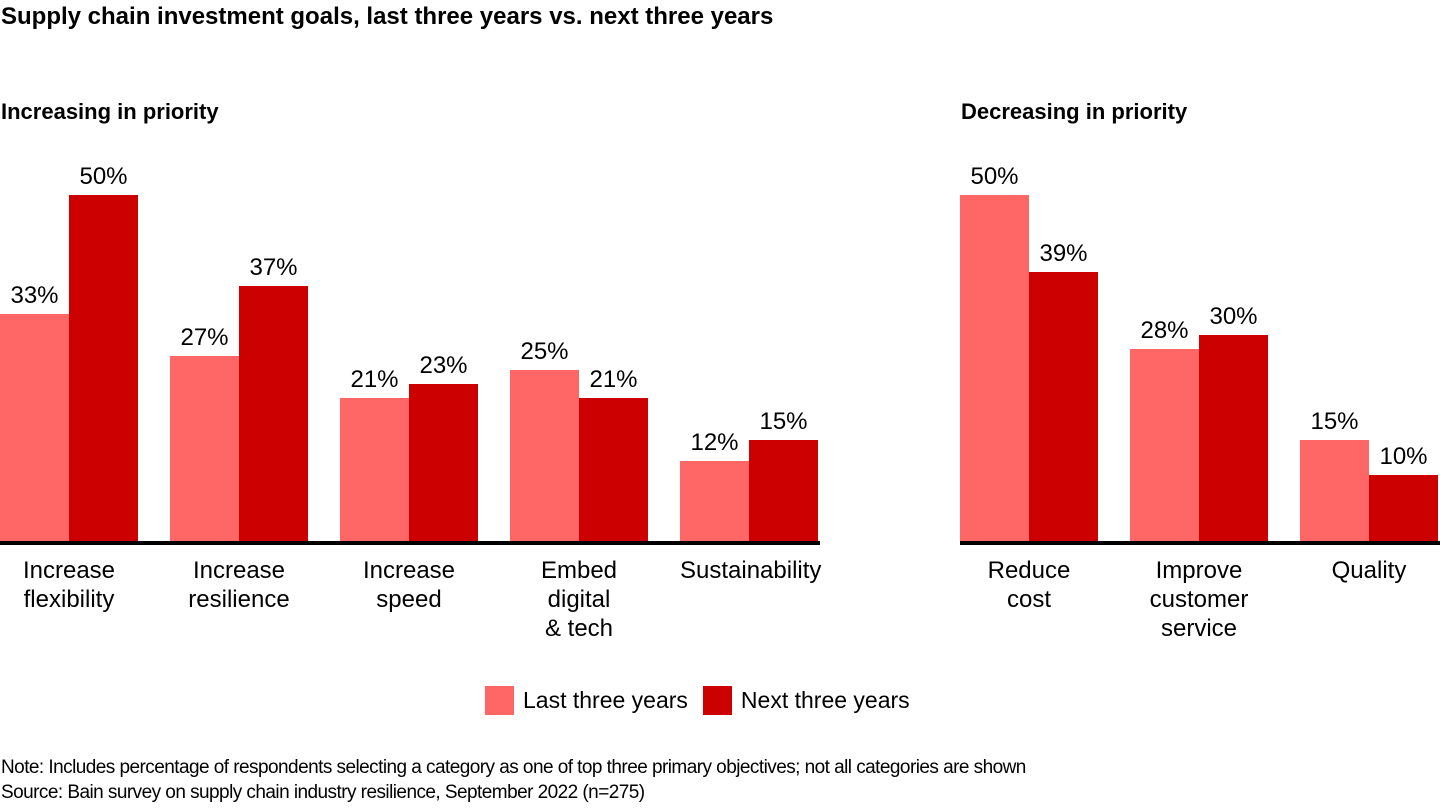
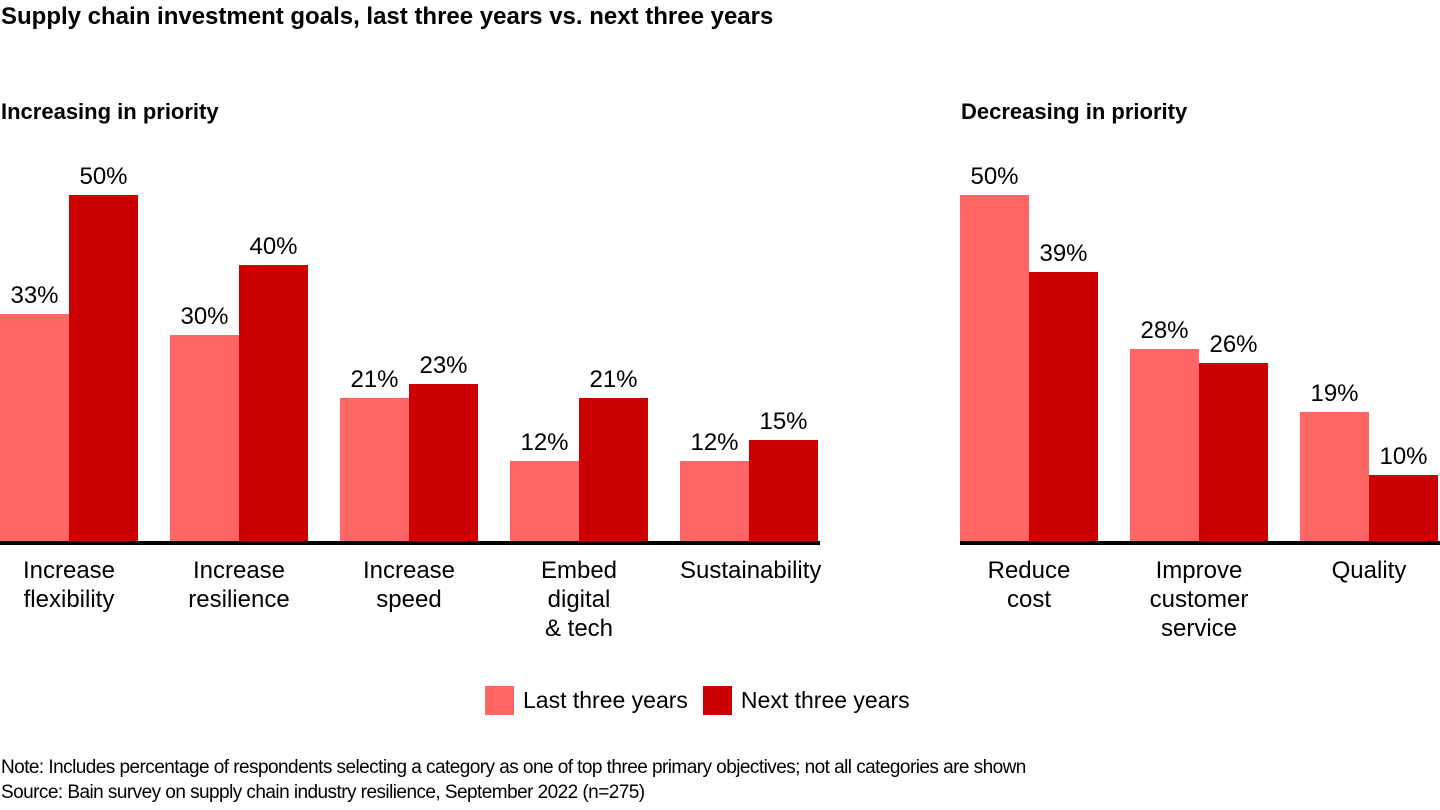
Increasing in priority/Last three years/Increase resilience: 27% -> 30%
Increasing in priority/Next three years/Increase resilience: 37% -> 40%
Increasing in priority/Last three years/Embed digital & tech: 25% -> 12%
Decreasing in priority/Next three years/Improve customer service: 30% -> 26%
Decreasing in priority/Last three years/Quality: 15% -> 19%
